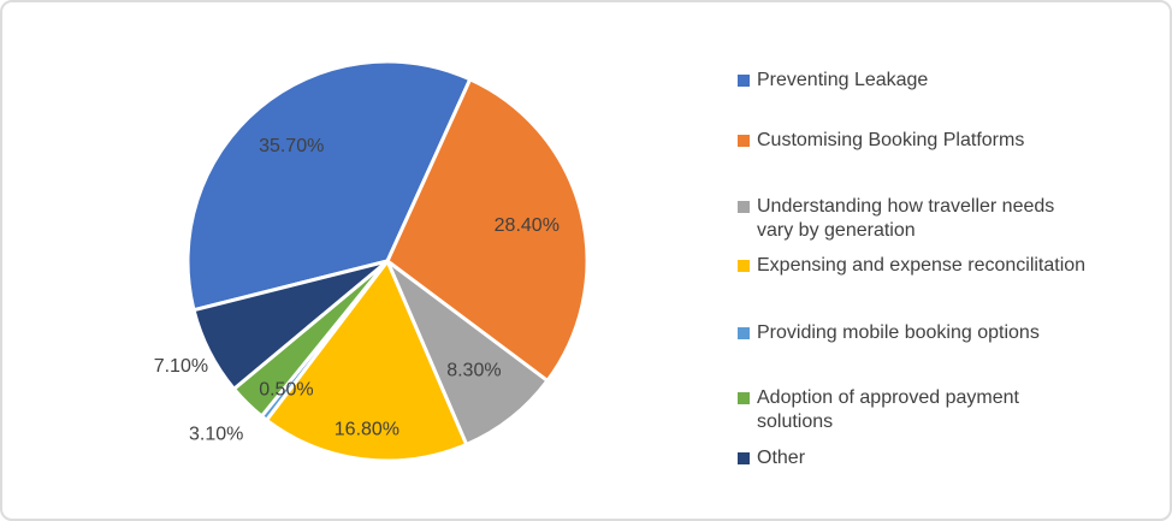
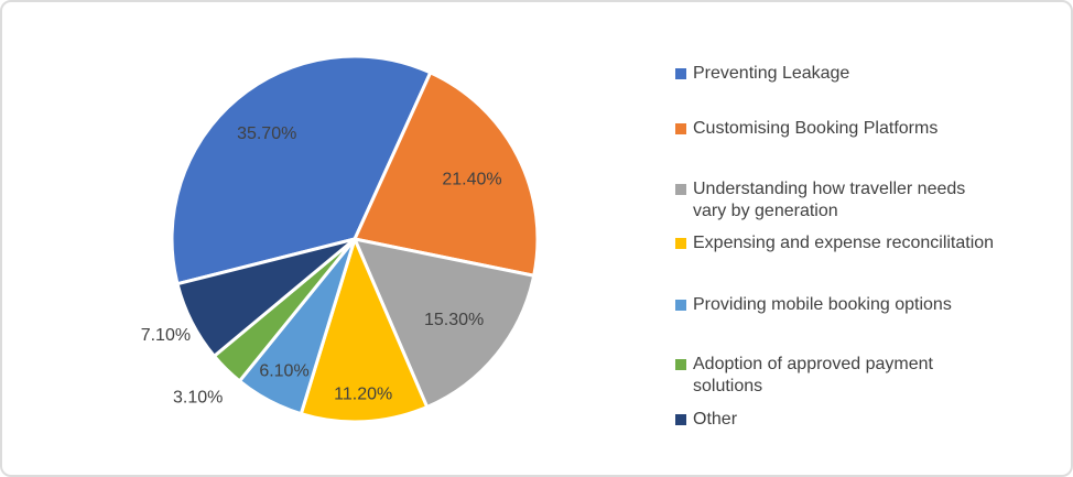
Customising Booking Platforms: 28.40% -> 21.40%
Understanding how traveller needs vary by generation: 8.30% -> 15.30%
Expensing and expense reconcilitation: 16.80% -> 11.20%
Providing mobile booking options: 0.50% -> 6.10%
